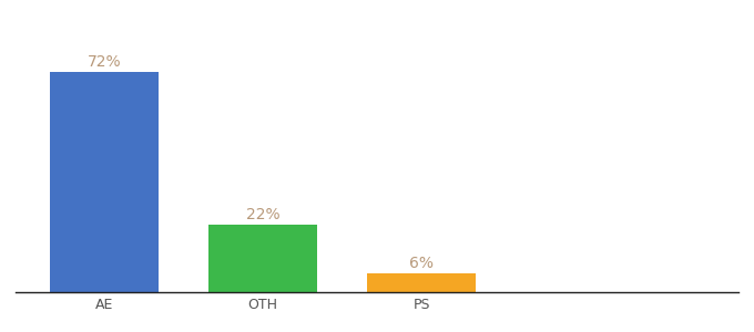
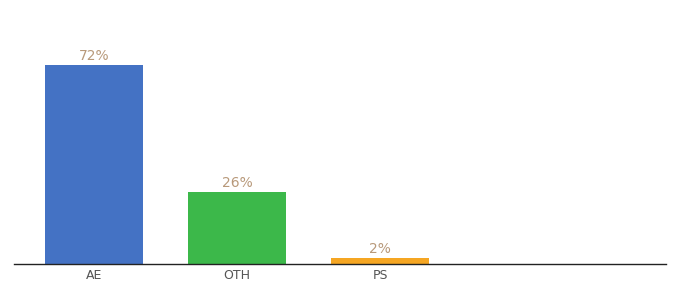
OTH: 22% -> 26%
PS: 6% -> 2%
